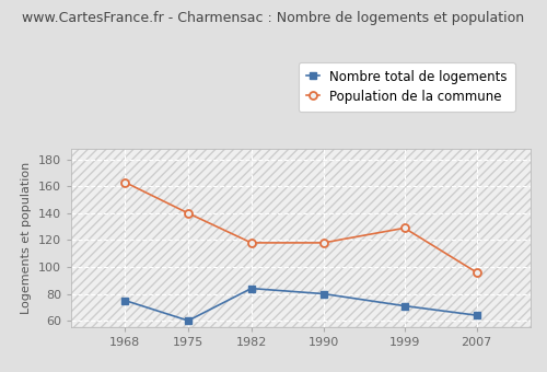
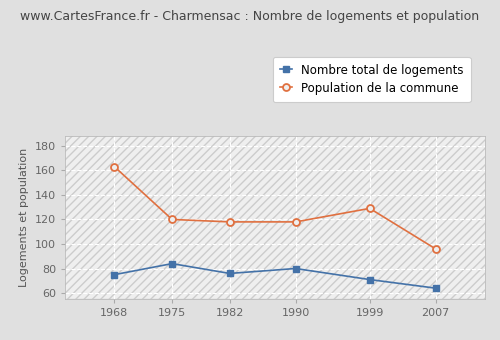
Nombre total de logements/1975: 60 -> 84
Population de la commune/1975: 140 -> 120
Nombre total de logements/1982: 84 -> 76
